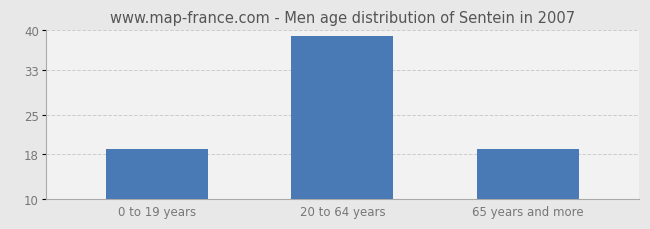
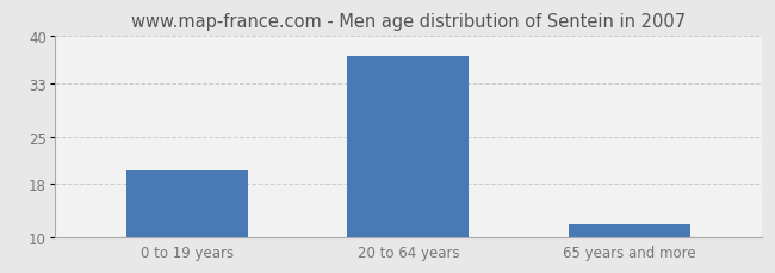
0 to 19 years: 19 -> 20
20 to 64 years: 39 -> 37
65 years and more: 19 -> 12
